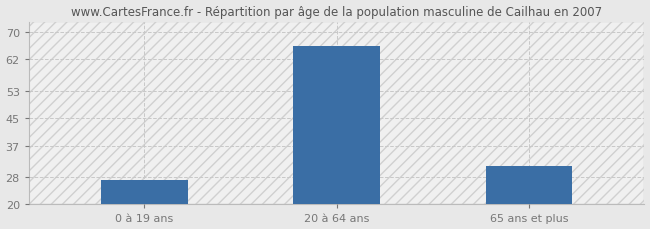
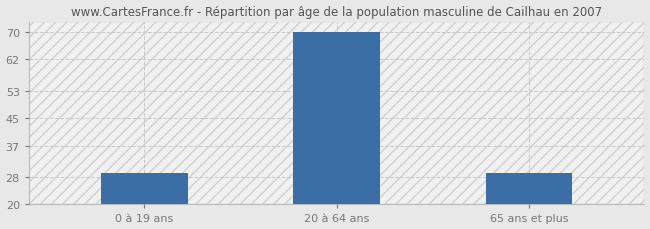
0 à 19 ans: 27 -> 29
20 à 64 ans: 66 -> 70
65 ans et plus: 31 -> 29
